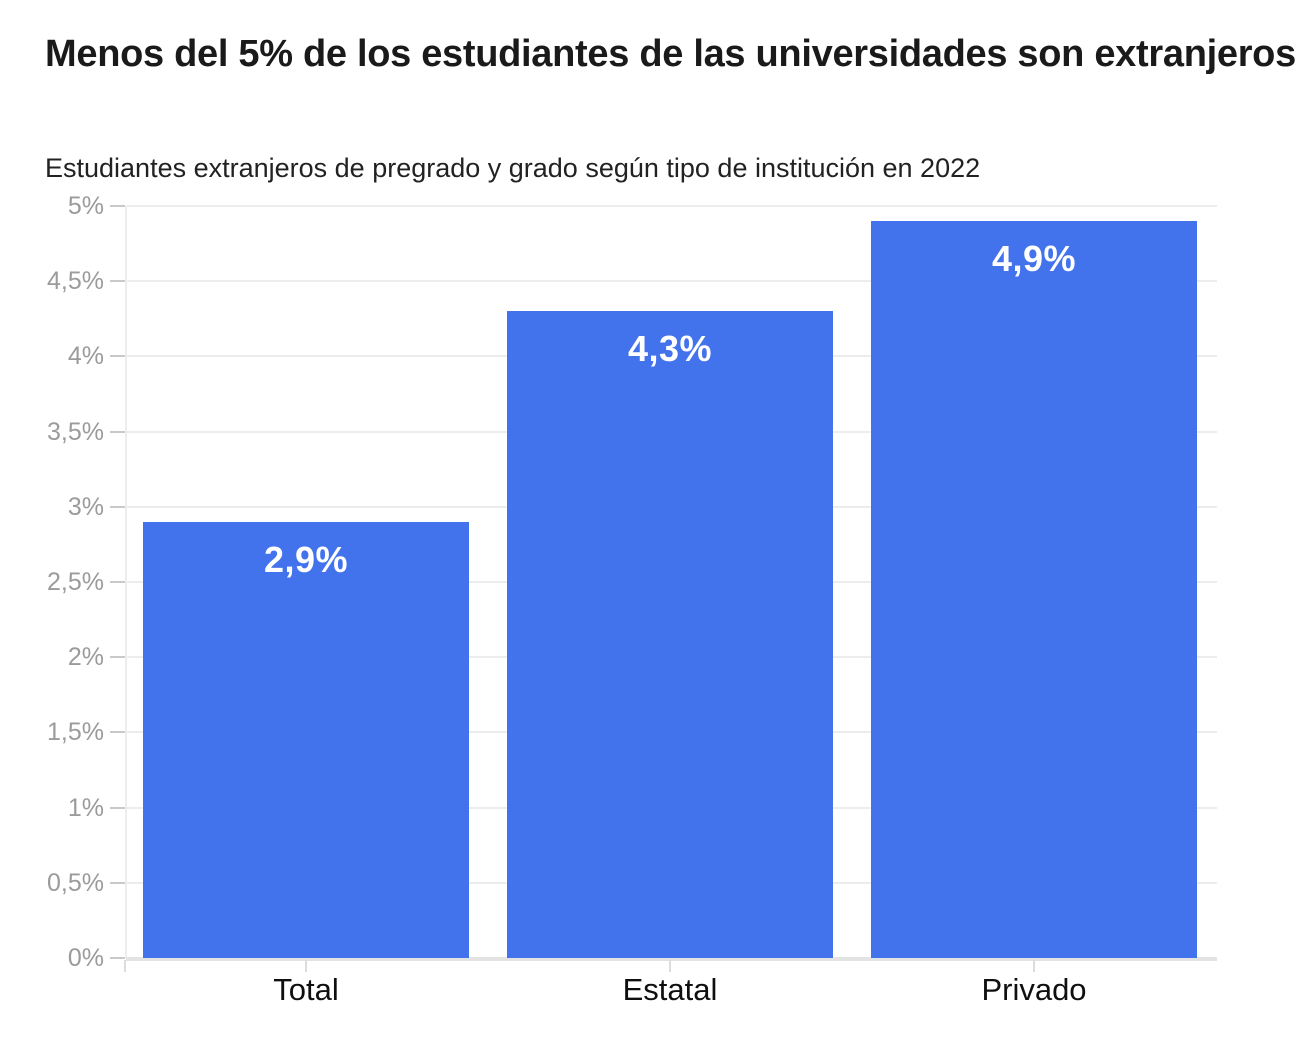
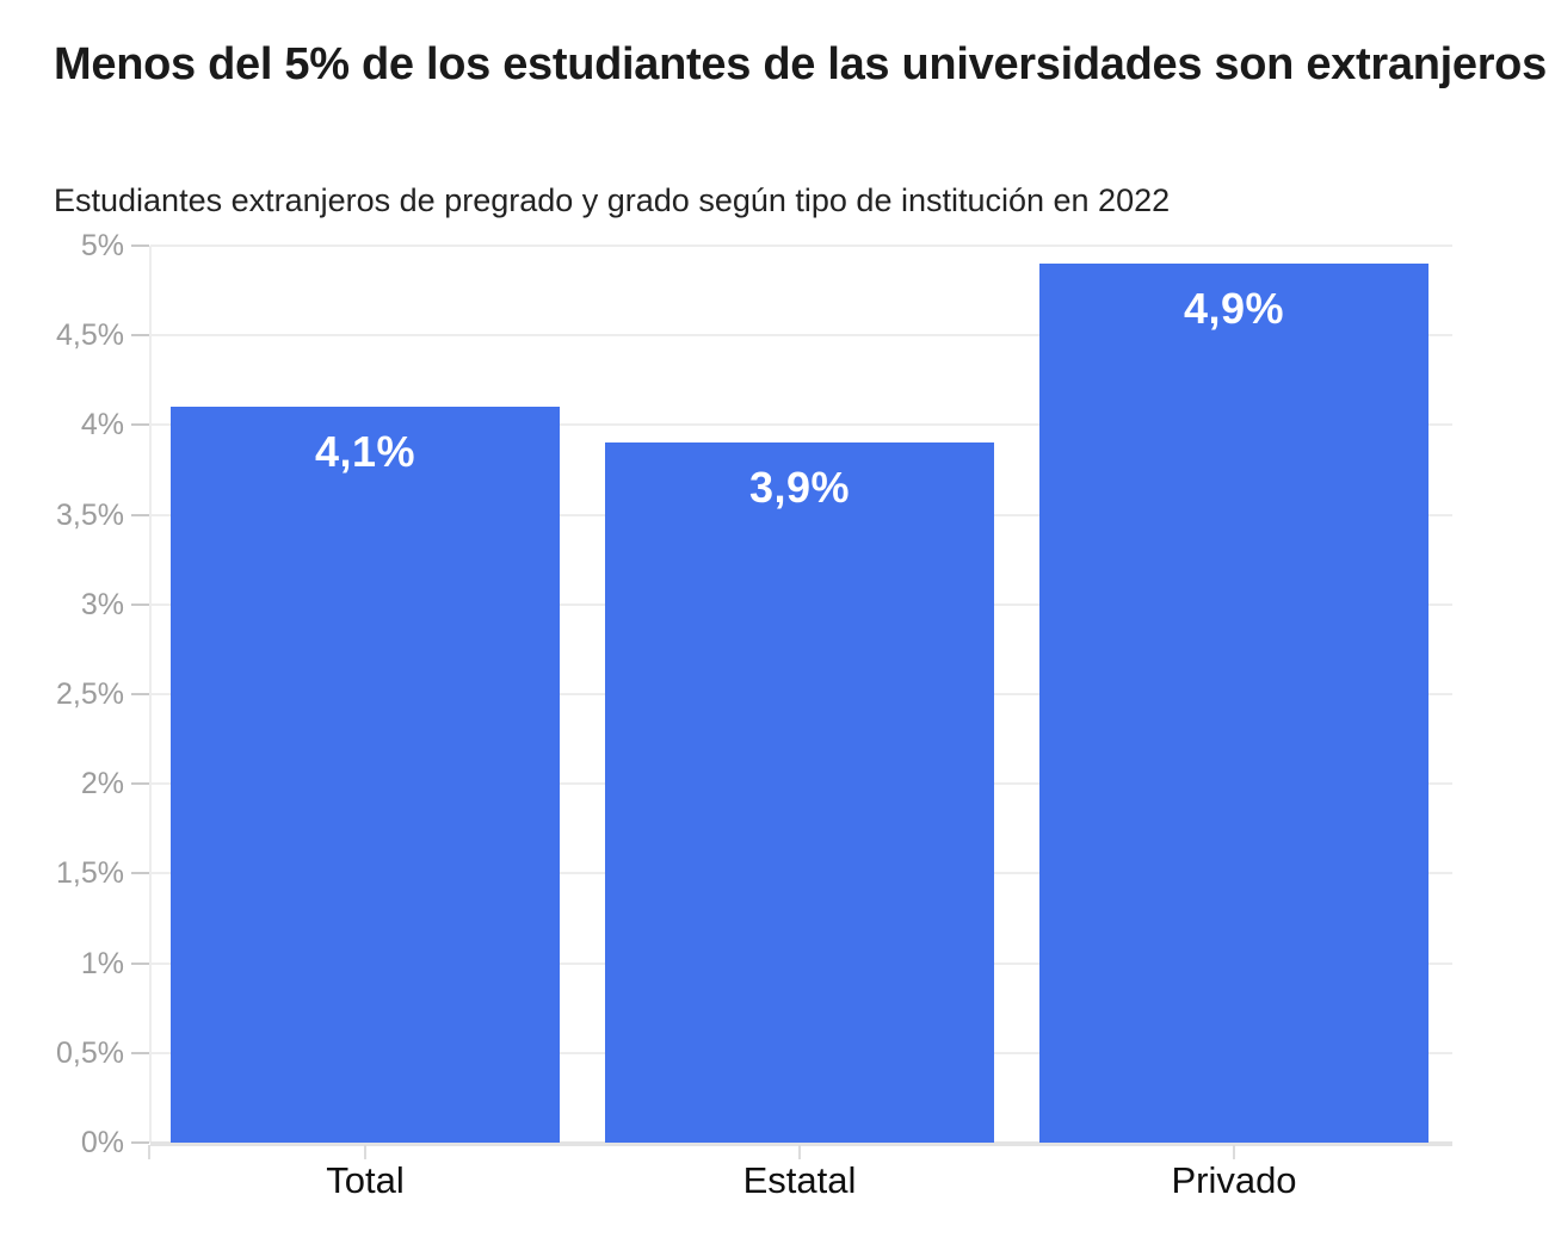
Total: 2,9% -> 4,1%
Estatal: 4,3% -> 3,9%
